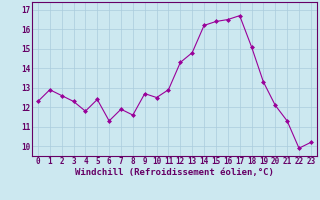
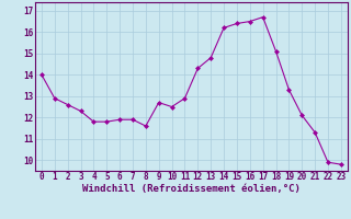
0: 12.3 -> 14.0
5: 12.4 -> 11.8
6: 11.3 -> 11.9
23: 10.2 -> 9.8
